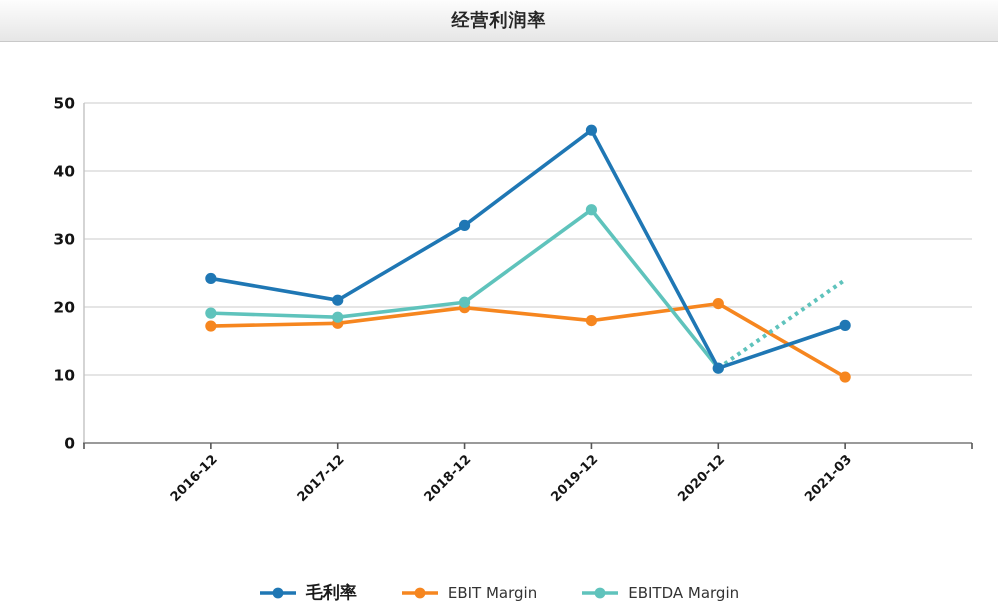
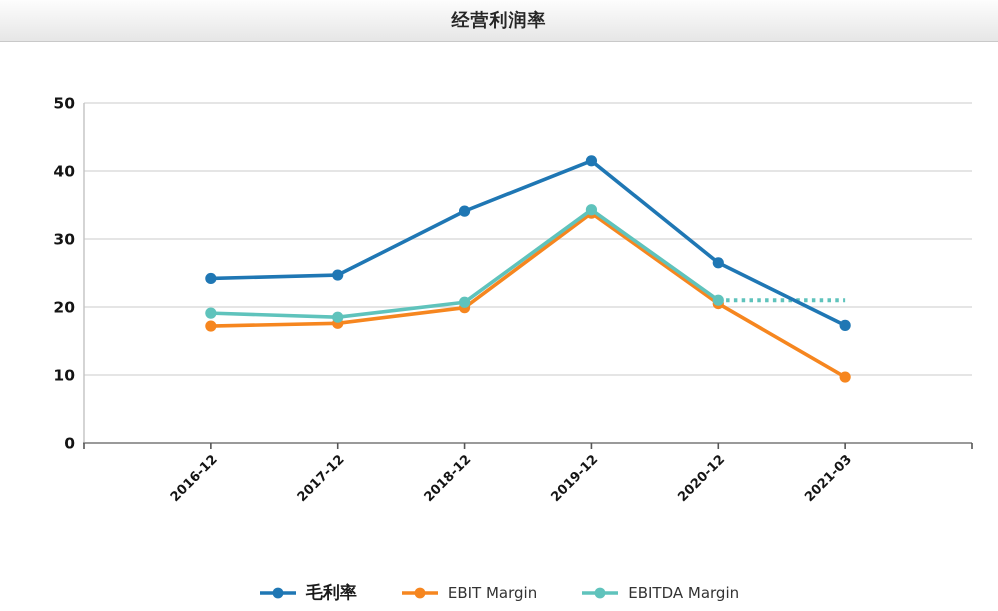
毛利率/2017-12: 21 -> 25
毛利率/2018-12: 32 -> 34
毛利率/2019-12: 46 -> 42
EBIT Margin/2019-12: 18 -> 34
毛利率/2020-12: 11 -> 26
EBITDA Margin/2020-12: 11 -> 21
EBITDA Margin/2021-03: 24 -> 21
